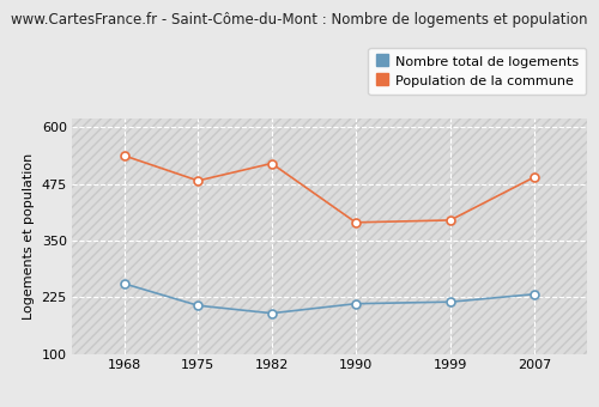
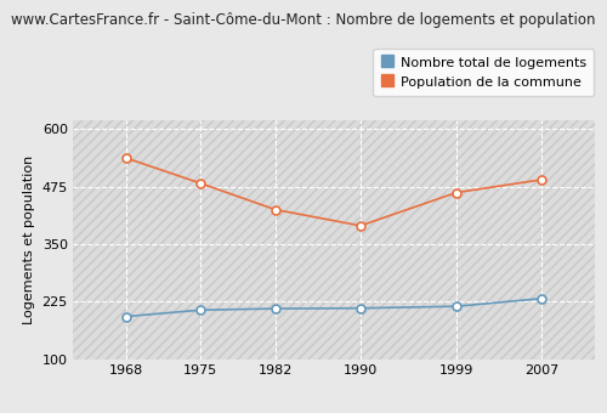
Nombre total de logements/1968: 255 -> 193
Nombre total de logements/1982: 190 -> 210
Population de la commune/1982: 520 -> 425
Population de la commune/1999: 395 -> 462
